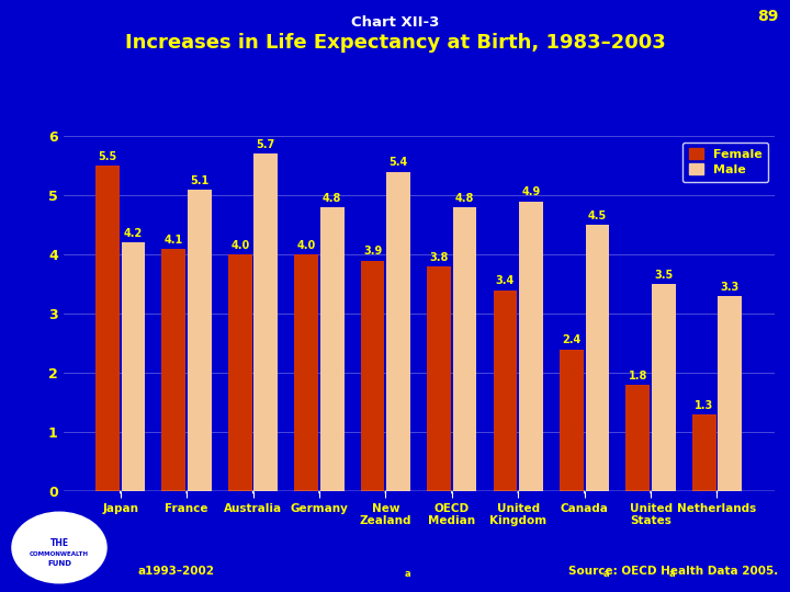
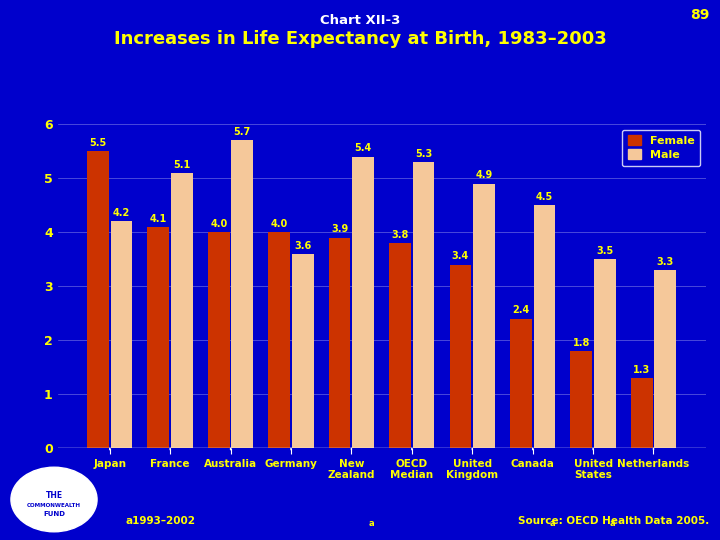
Male/Germany: 4.8 -> 3.6
Male/OECD Median: 4.8 -> 5.3
